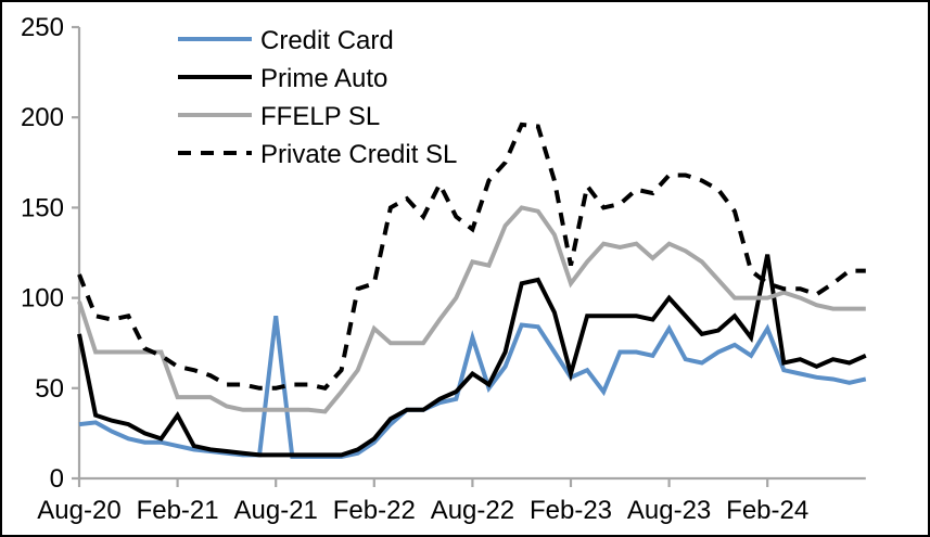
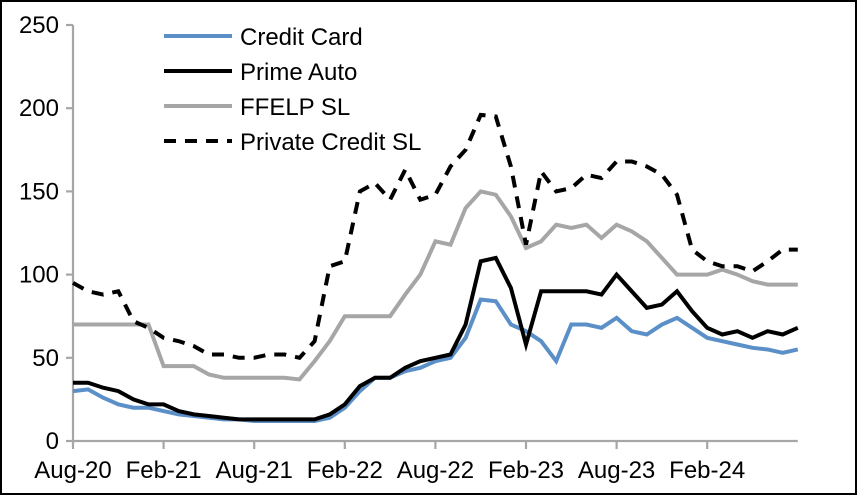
Prime Auto/Aug-20: 80 -> 35
FFELP SL/Aug-20: 98 -> 70
Private Credit SL/Aug-20: 113 -> 95
Prime Auto/Feb-21: 35 -> 22
Credit Card/Aug-21: 90 -> 12
FFELP SL/Feb-22: 83 -> 75
Credit Card/Aug-22: 78 -> 48
Prime Auto/Aug-22: 58 -> 50
Private Credit SL/Aug-22: 138 -> 148
Credit Card/Feb-23: 56 -> 66
FFELP SL/Feb-23: 108 -> 116
Credit Card/Aug-23: 83 -> 74
Credit Card/Feb-24: 83 -> 62
Prime Auto/Feb-24: 124 -> 68
